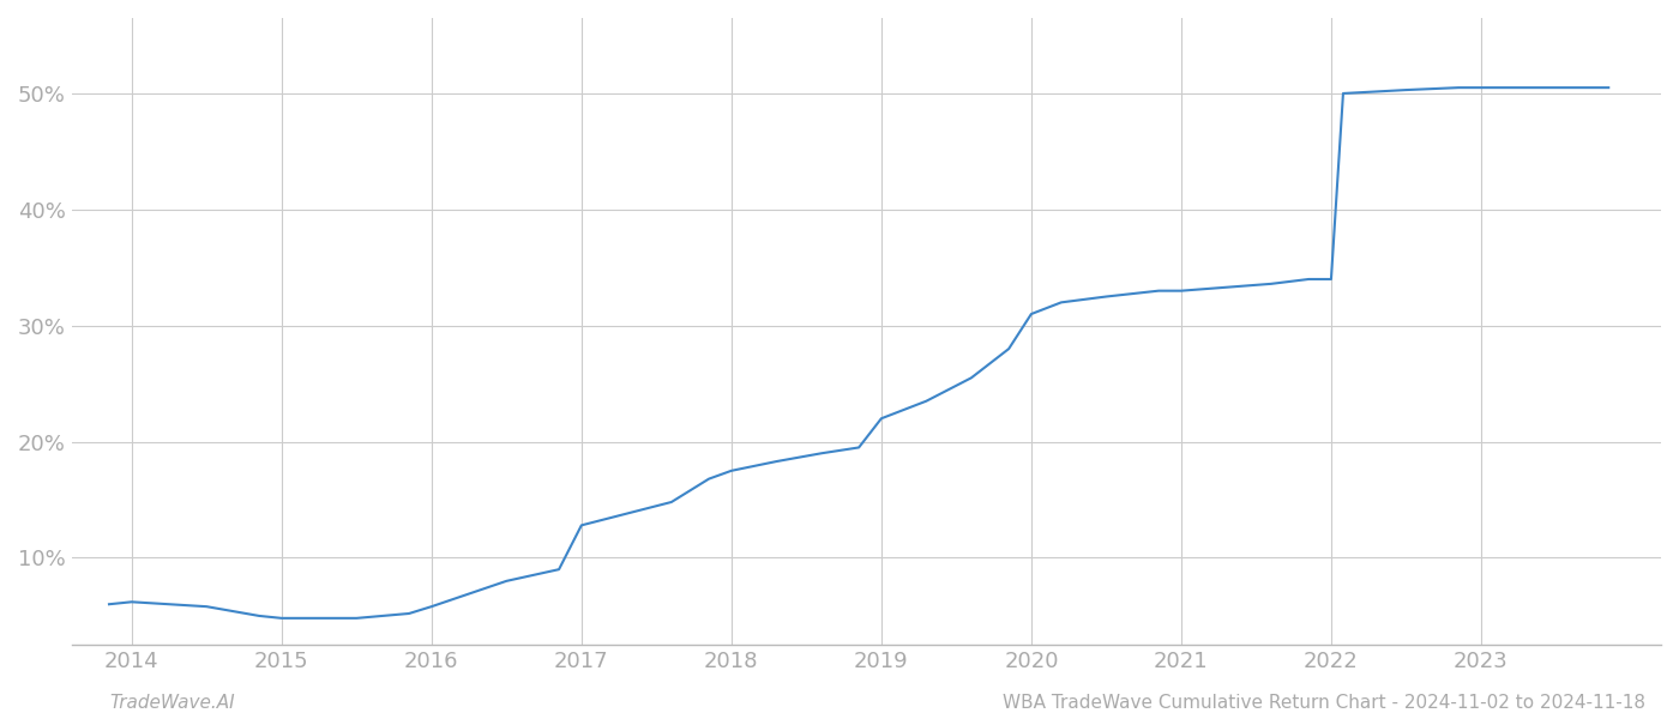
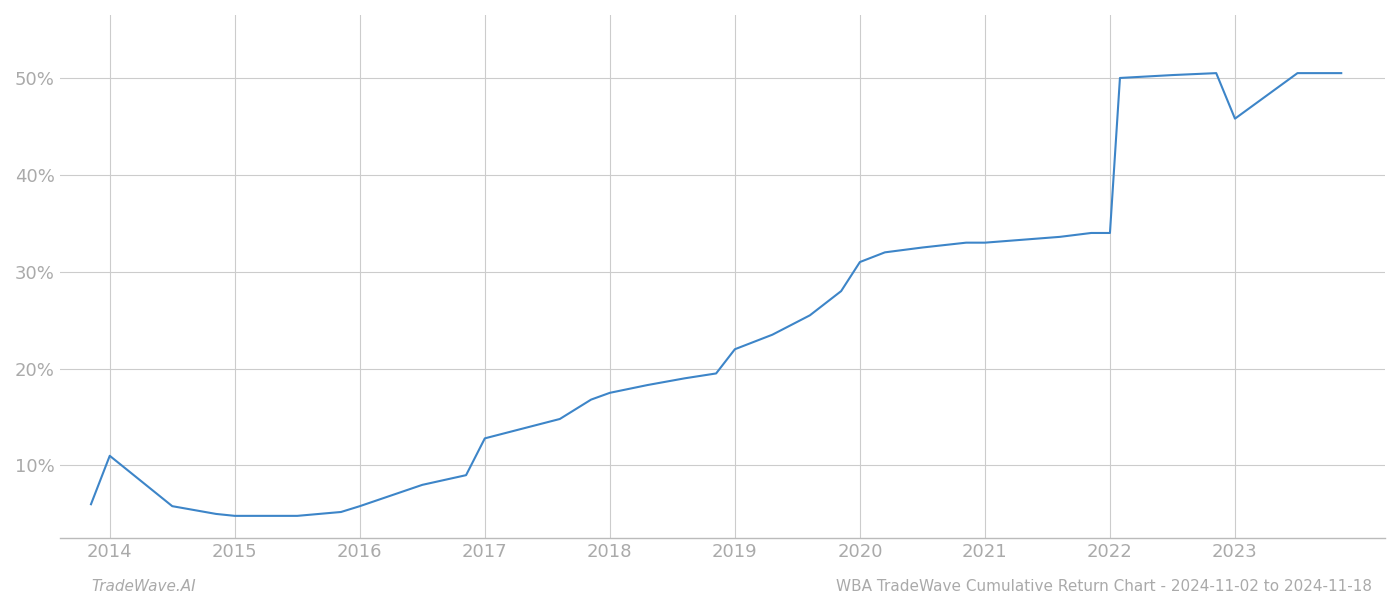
2014: 6.2% -> 11.0%
2023: 50.5% -> 45.8%
